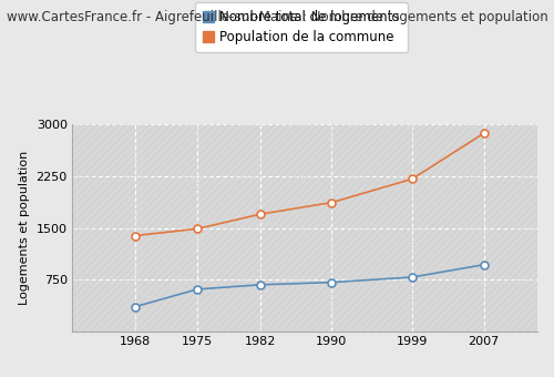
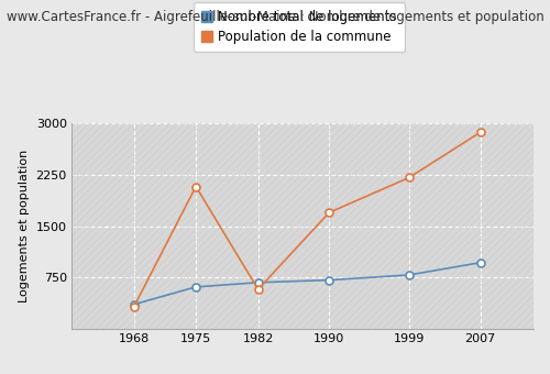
Population de la commune/1968: 1390 -> 320
Population de la commune/1975: 1490 -> 2080
Population de la commune/1982: 1700 -> 580
Population de la commune/1990: 1870 -> 1700
